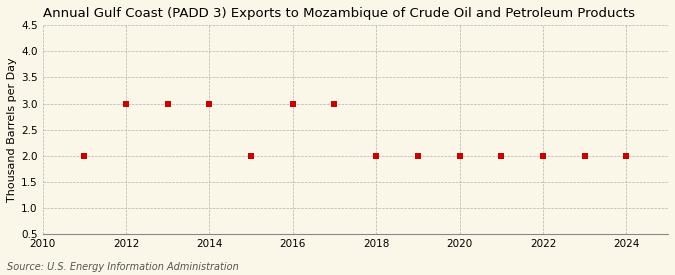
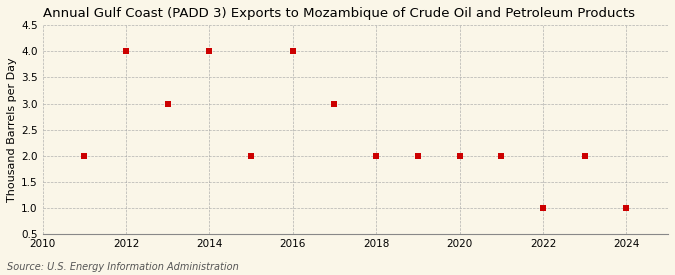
2012: 3 -> 4
2014: 3 -> 4
2016: 3 -> 4
2022: 2 -> 1
2024: 2 -> 1
